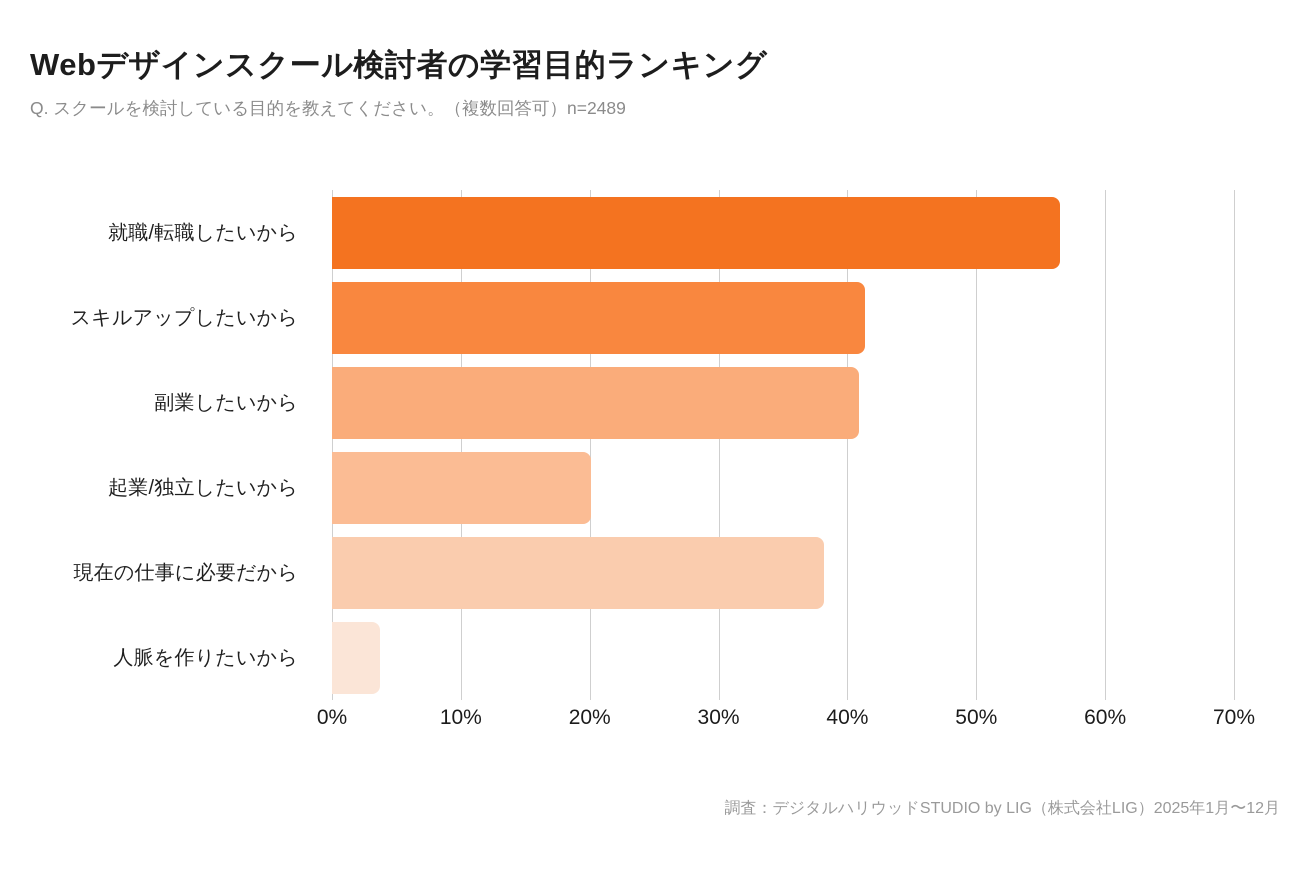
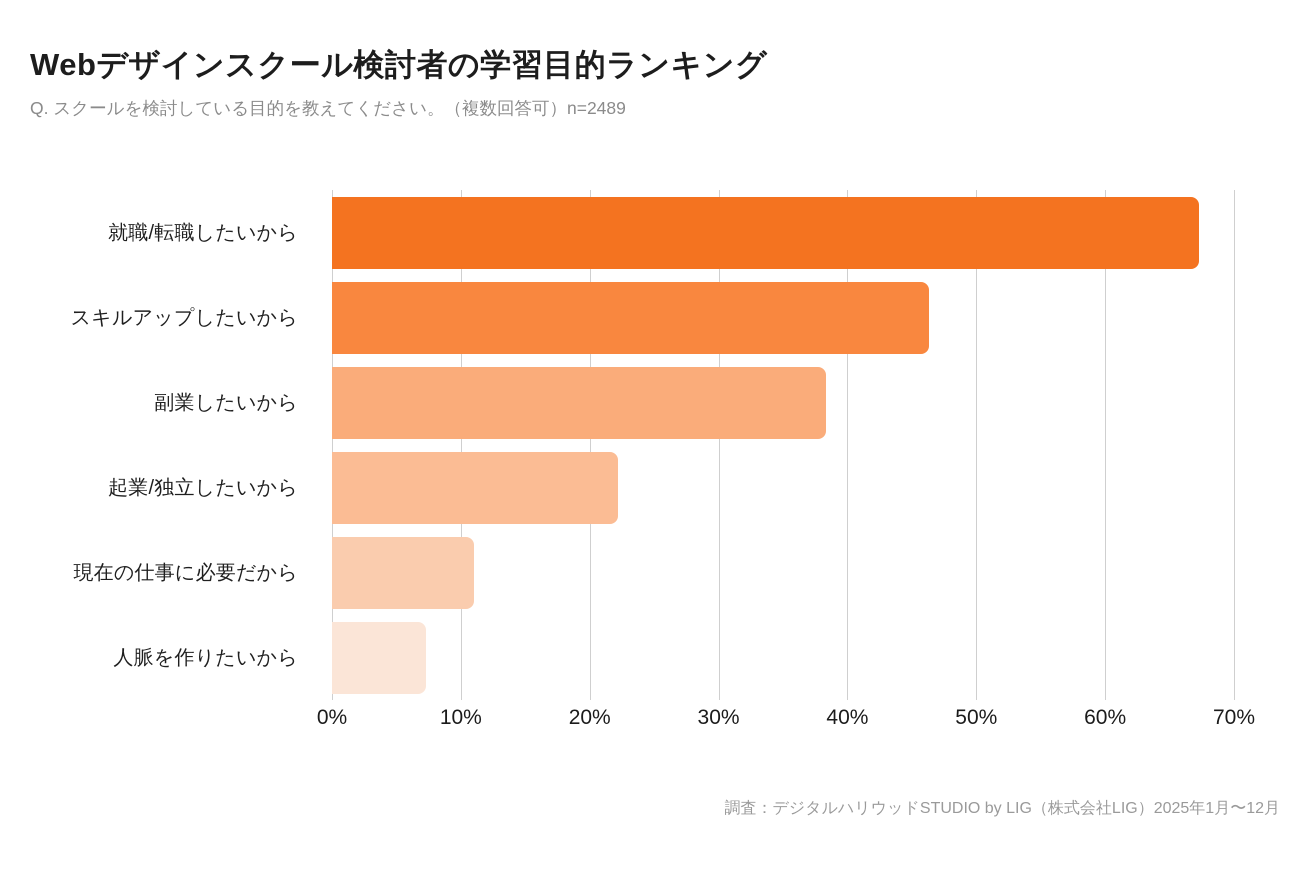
就職/転職したいから: 56.5% -> 67.3%
スキルアップしたいから: 41.4% -> 46.3%
副業したいから: 40.9% -> 38.3%
起業/独立したいから: 20.1% -> 22.2%
現在の仕事に必要だから: 38.2% -> 11.0%
人脈を作りたいから: 3.7% -> 7.3%
